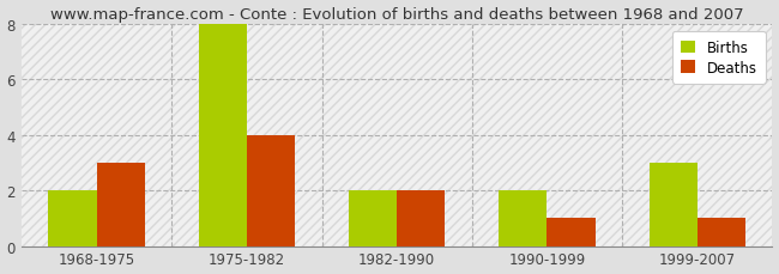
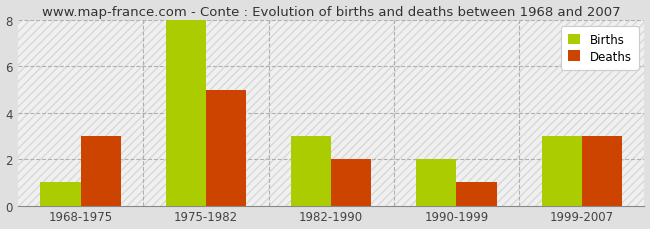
Births/1968-1975: 2 -> 1
Deaths/1975-1982: 4 -> 5
Births/1982-1990: 2 -> 3
Deaths/1999-2007: 1 -> 3
